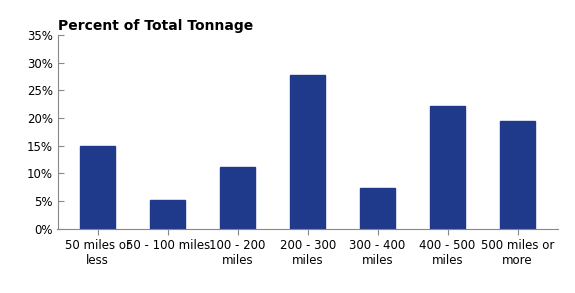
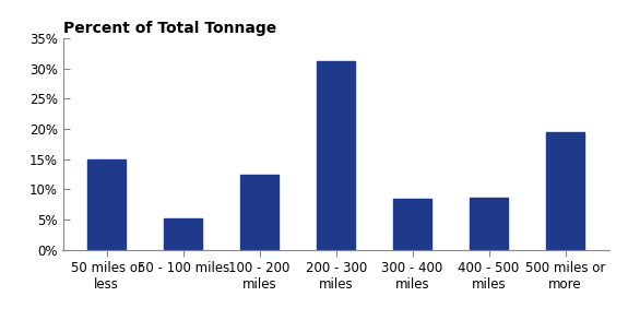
100 - 200 miles: 11.2% -> 12.4%
200 - 300 miles: 27.8% -> 31.2%
300 - 400 miles: 7.4% -> 8.5%
400 - 500 miles: 22.2% -> 8.6%
